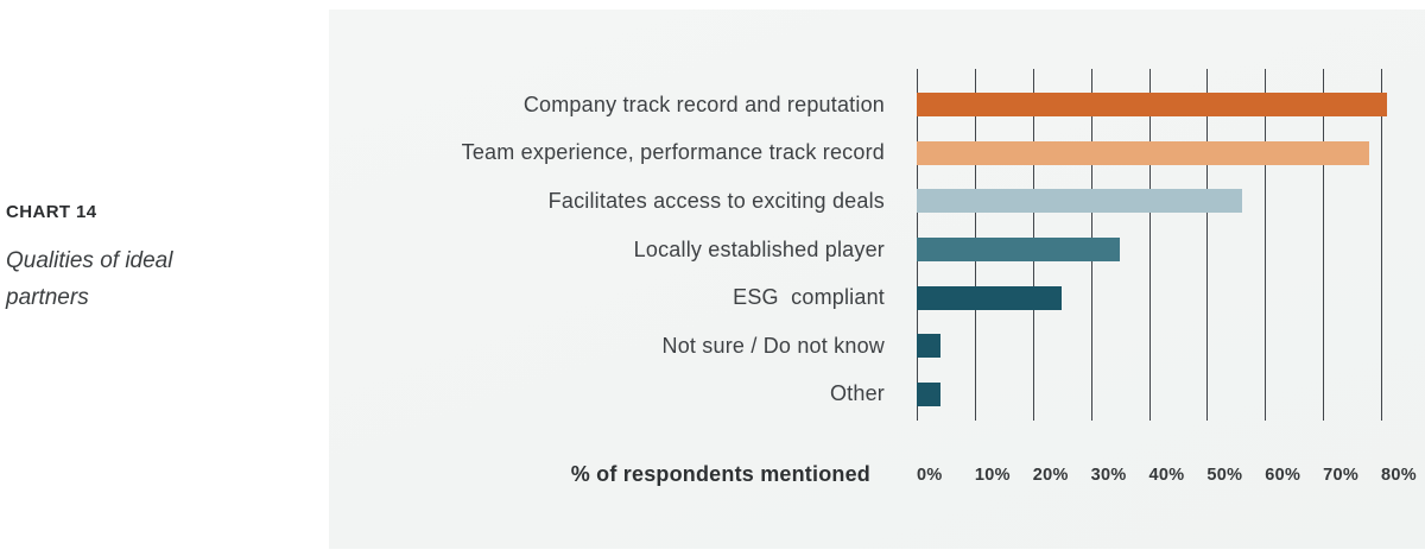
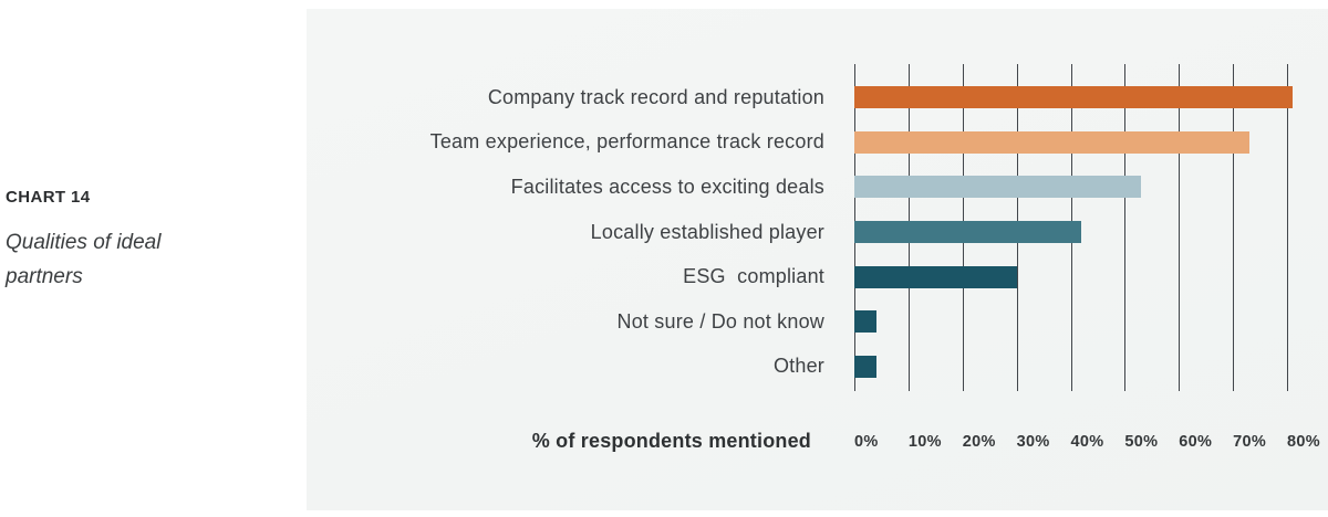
Team experience, performance track record: 78% -> 73%
Facilitates access to exciting deals: 56% -> 53%
Locally established player: 35% -> 42%
ESG compliant: 25% -> 30%
